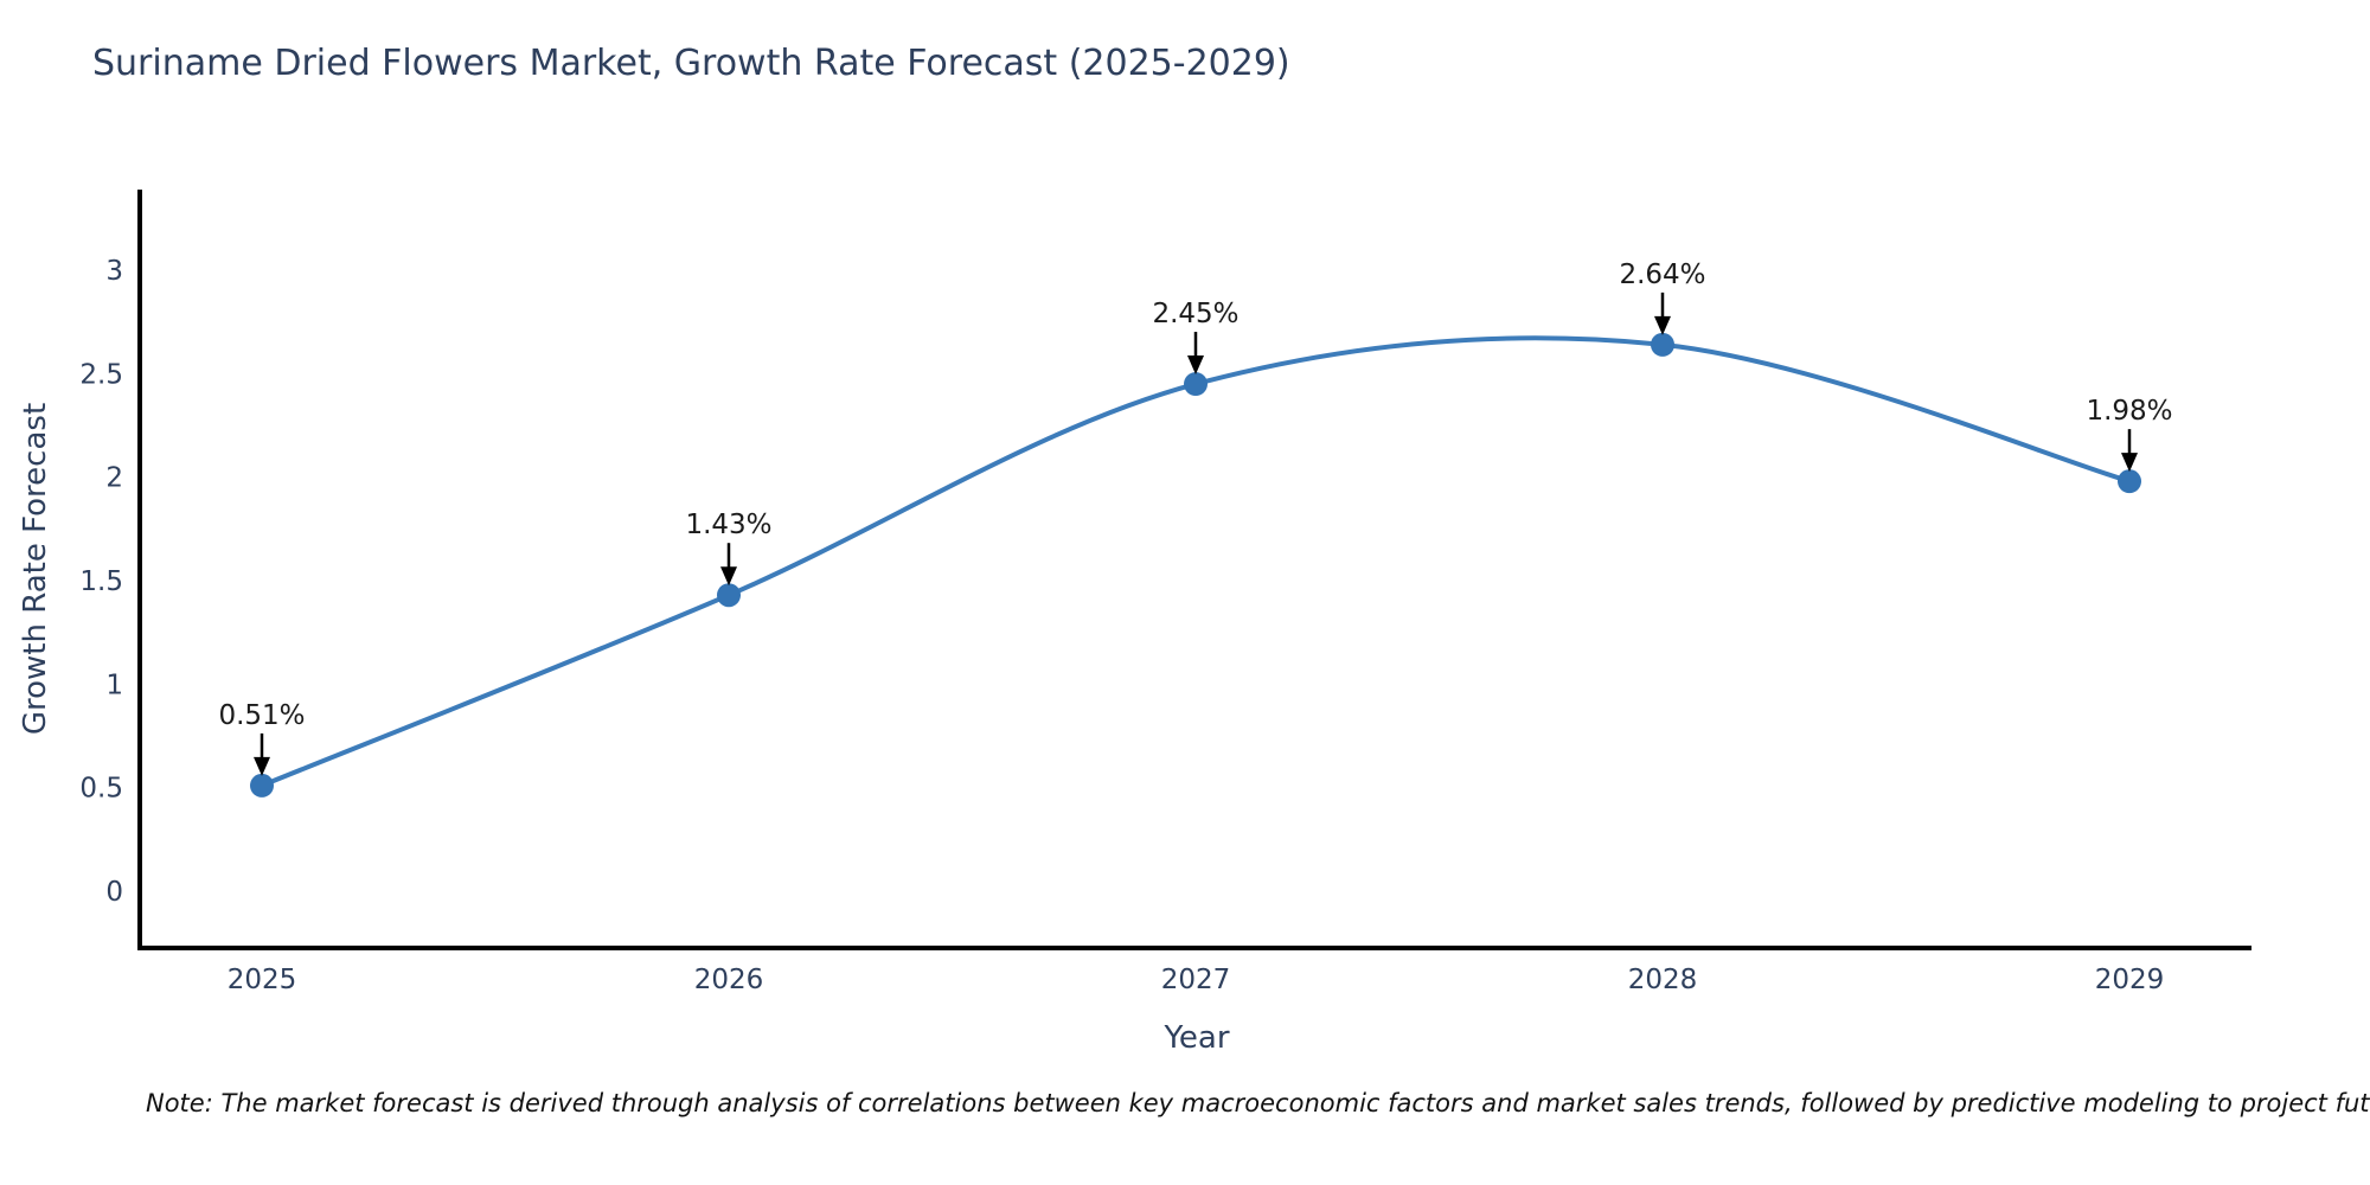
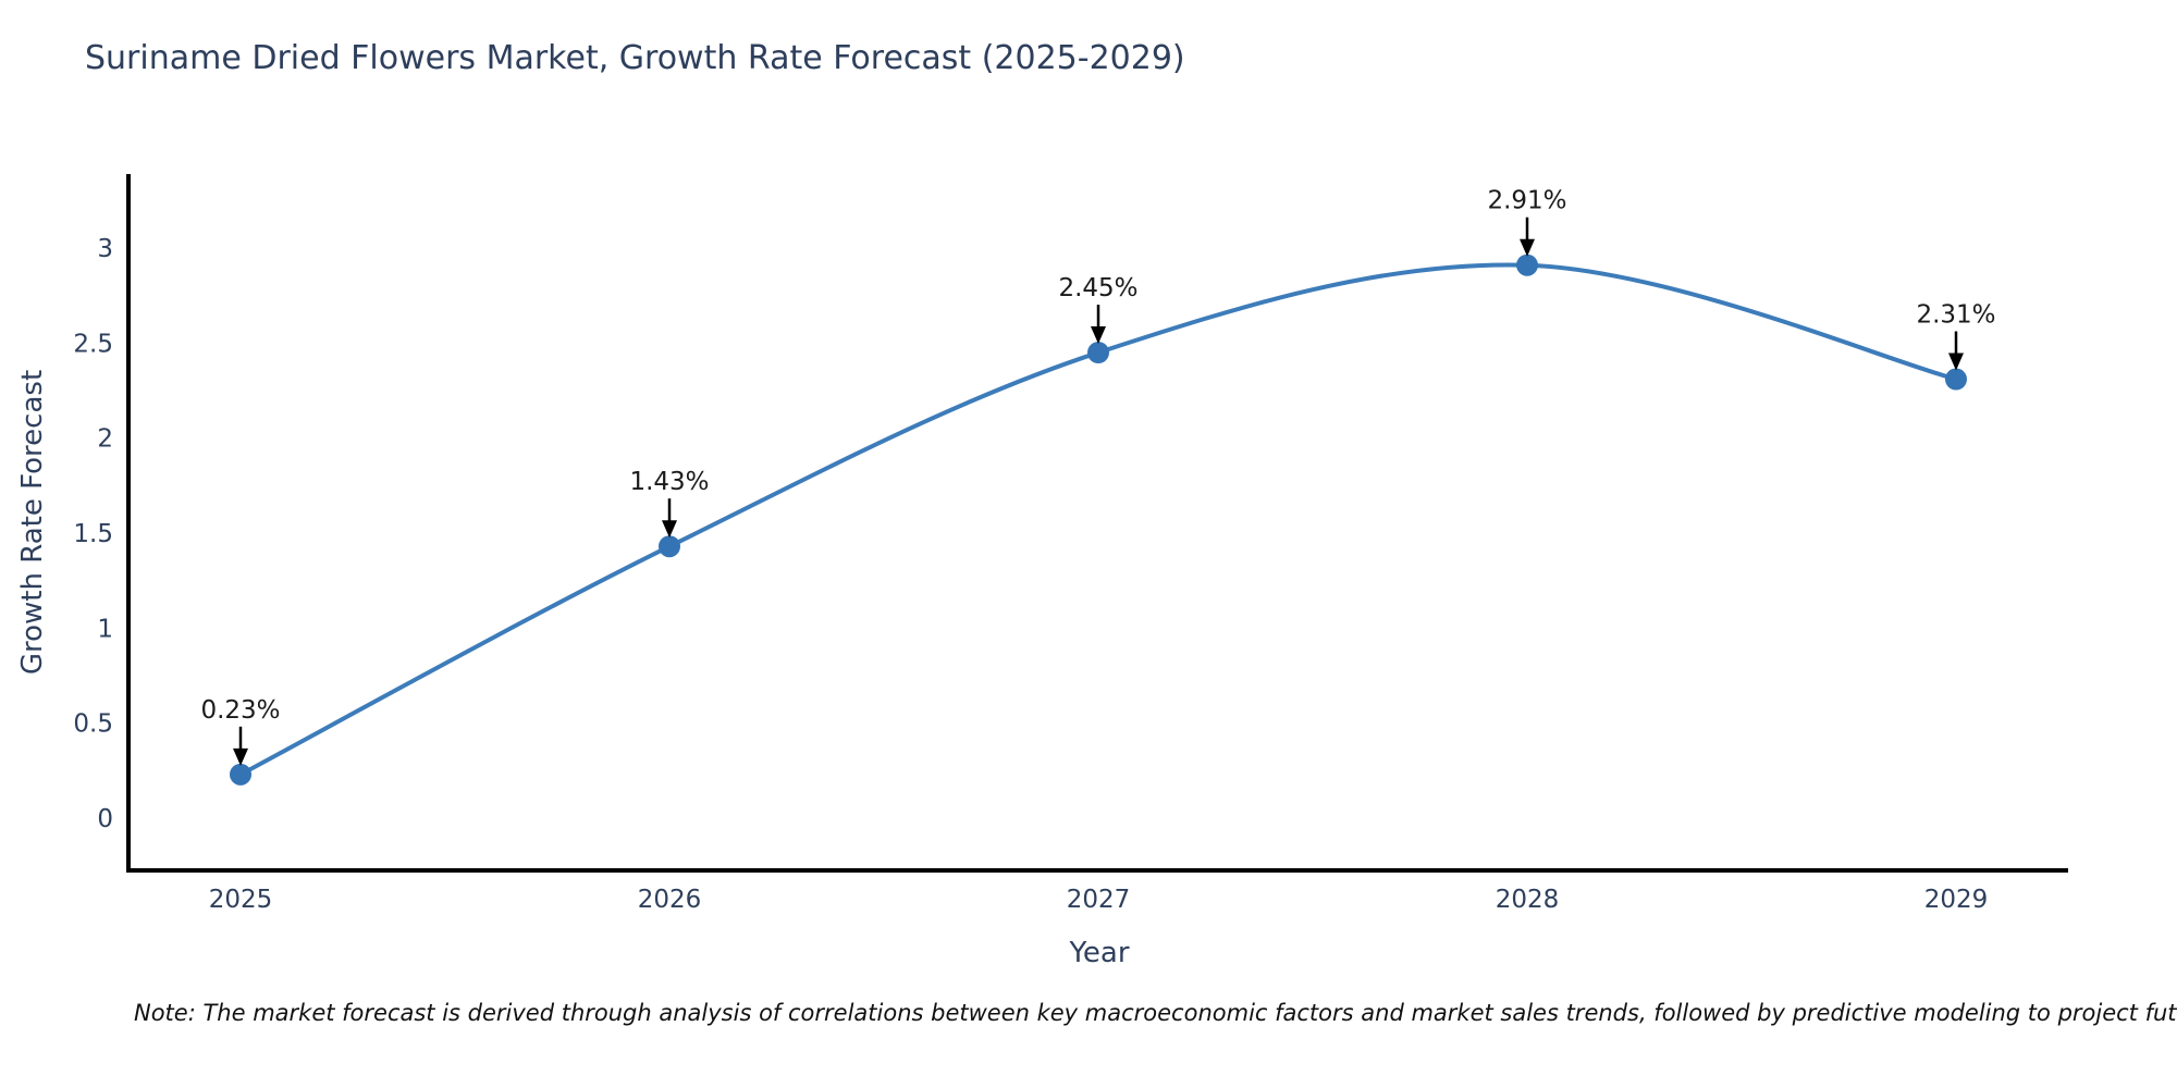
2025: 0.51% -> 0.23%
2028: 2.64% -> 2.91%
2029: 1.98% -> 2.31%
